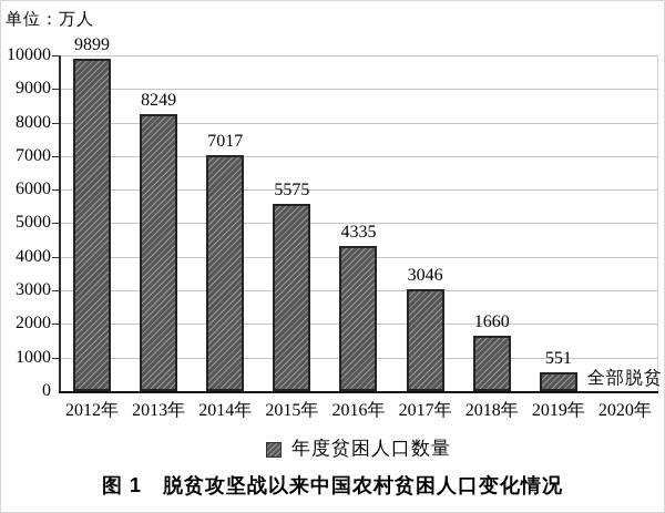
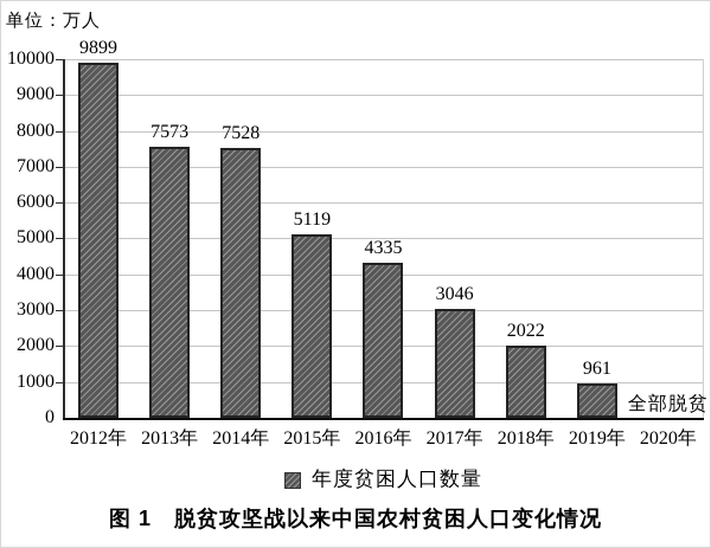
2013年: 8249 -> 7573
2014年: 7017 -> 7528
2015年: 5575 -> 5119
2018年: 1660 -> 2022
2019年: 551 -> 961
